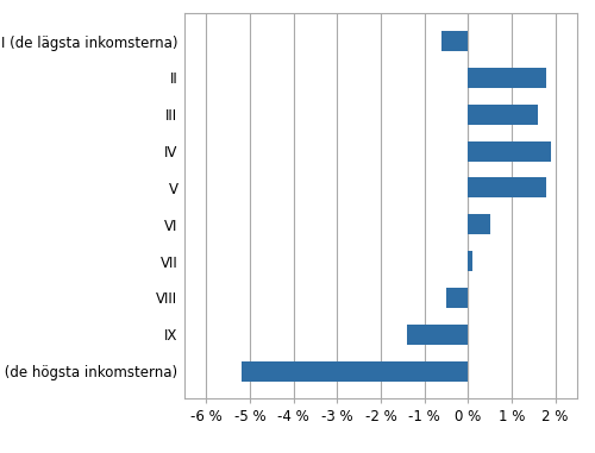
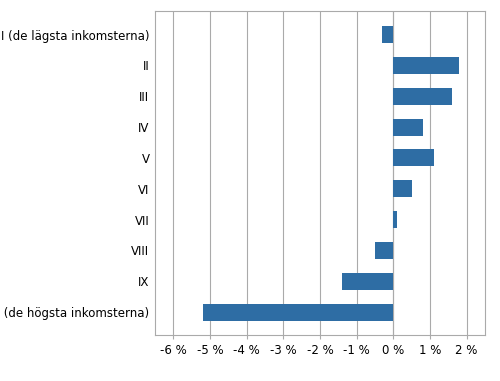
I (de lägsta inkomsterna): -0.6 % -> -0.3 %
IV: 1.9 % -> 0.8 %
V: 1.8 % -> 1.1 %
